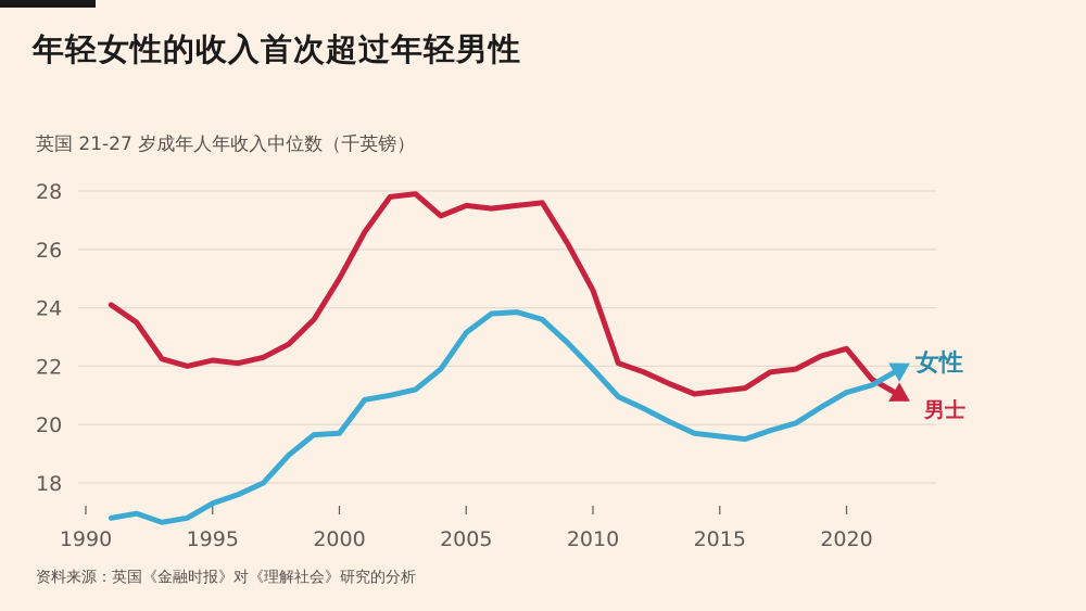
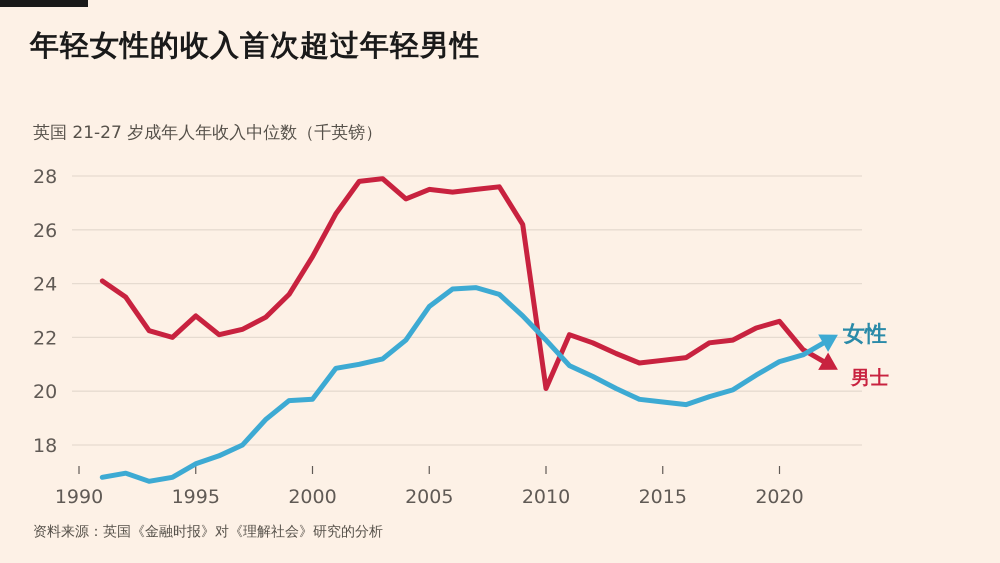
男士/1995: 22.2 -> 22.8
男士/2010: 24.6 -> 20.1
